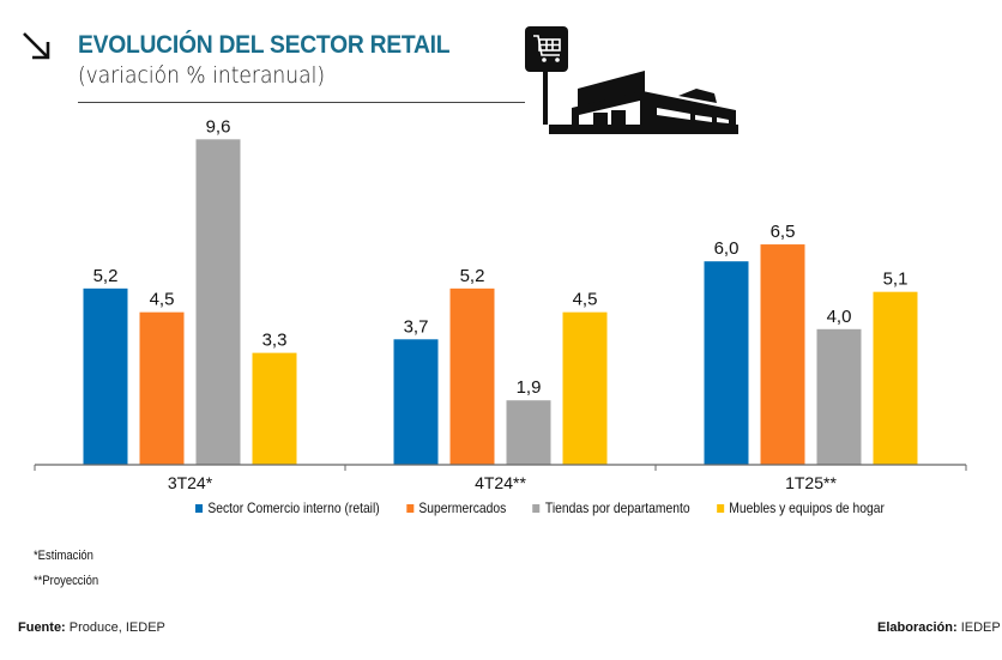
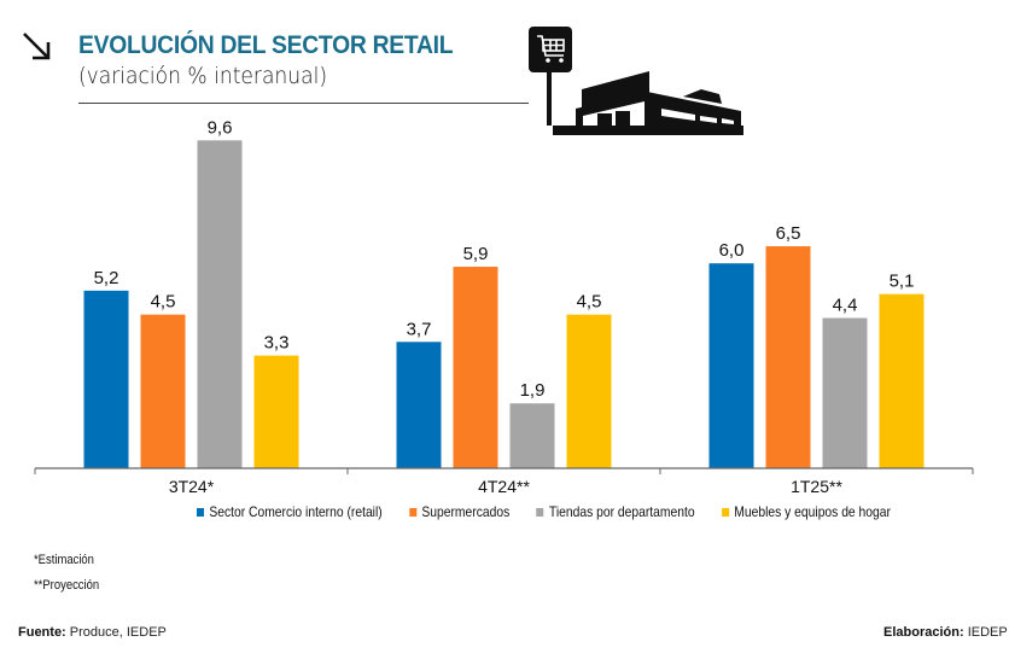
Supermercados/4T24**: 5,2 -> 5,9
Tiendas por departamento/1T25**: 4,0 -> 4,4
